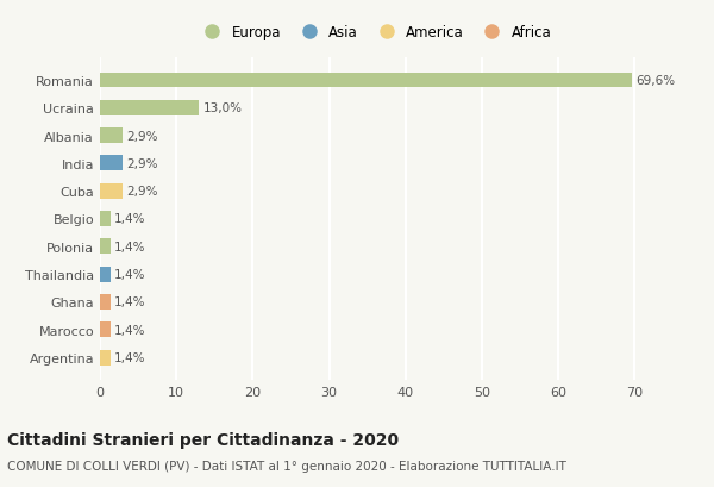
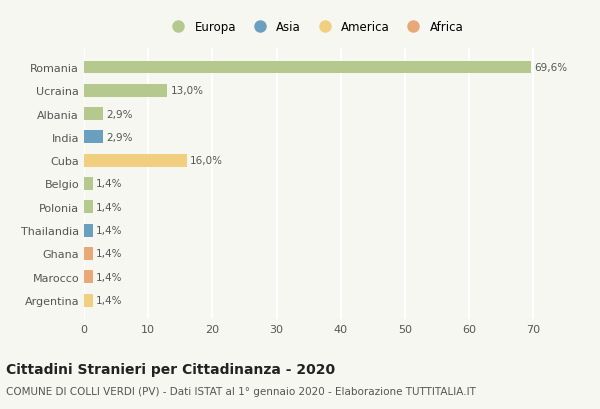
Cuba: 2,9% -> 16,0%
